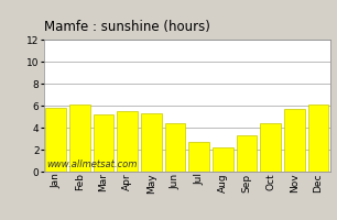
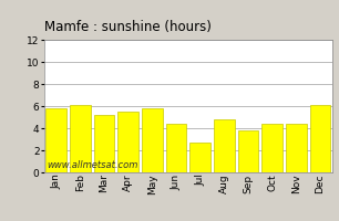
May: 5.3 -> 5.8
Aug: 2.2 -> 4.8
Sep: 3.3 -> 3.8
Nov: 5.7 -> 4.4
